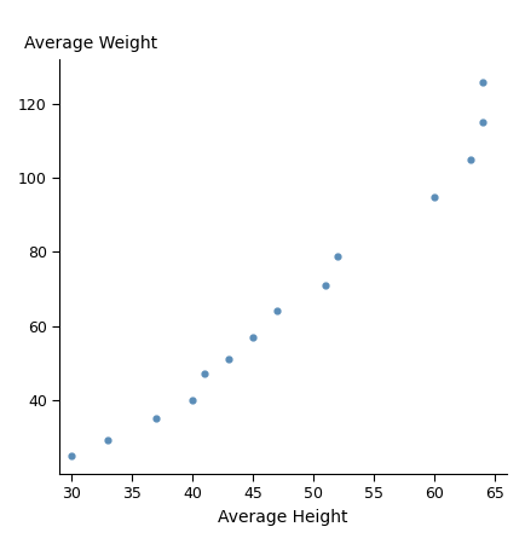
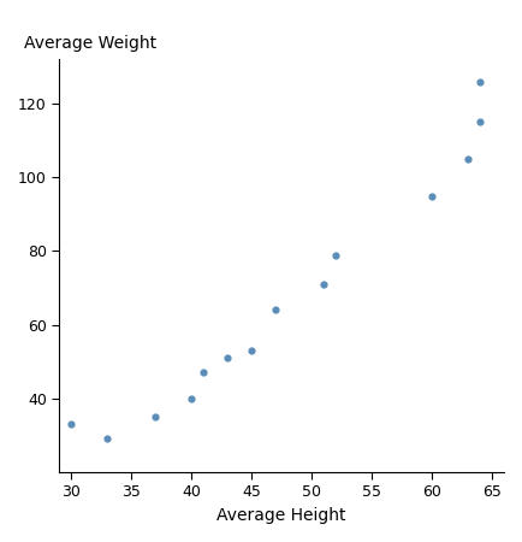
30: 25 -> 33
45: 57 -> 53
